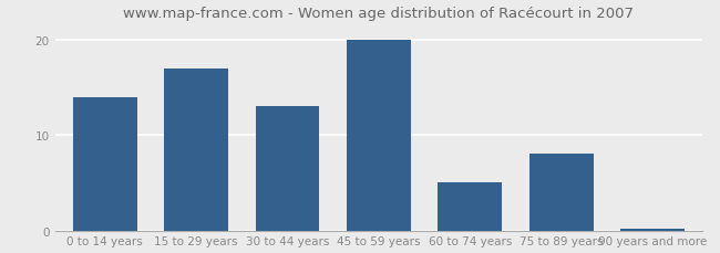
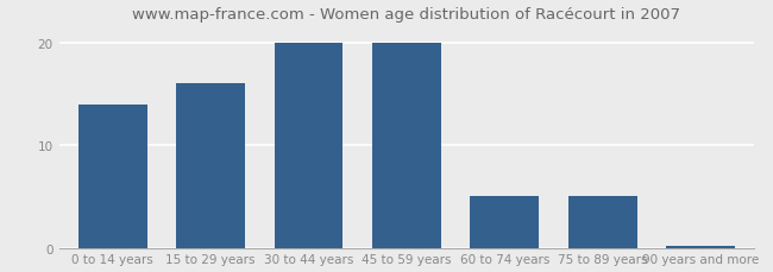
15 to 29 years: 17.0 -> 16.0
30 to 44 years: 13.0 -> 20.0
75 to 89 years: 8.0 -> 5.0
